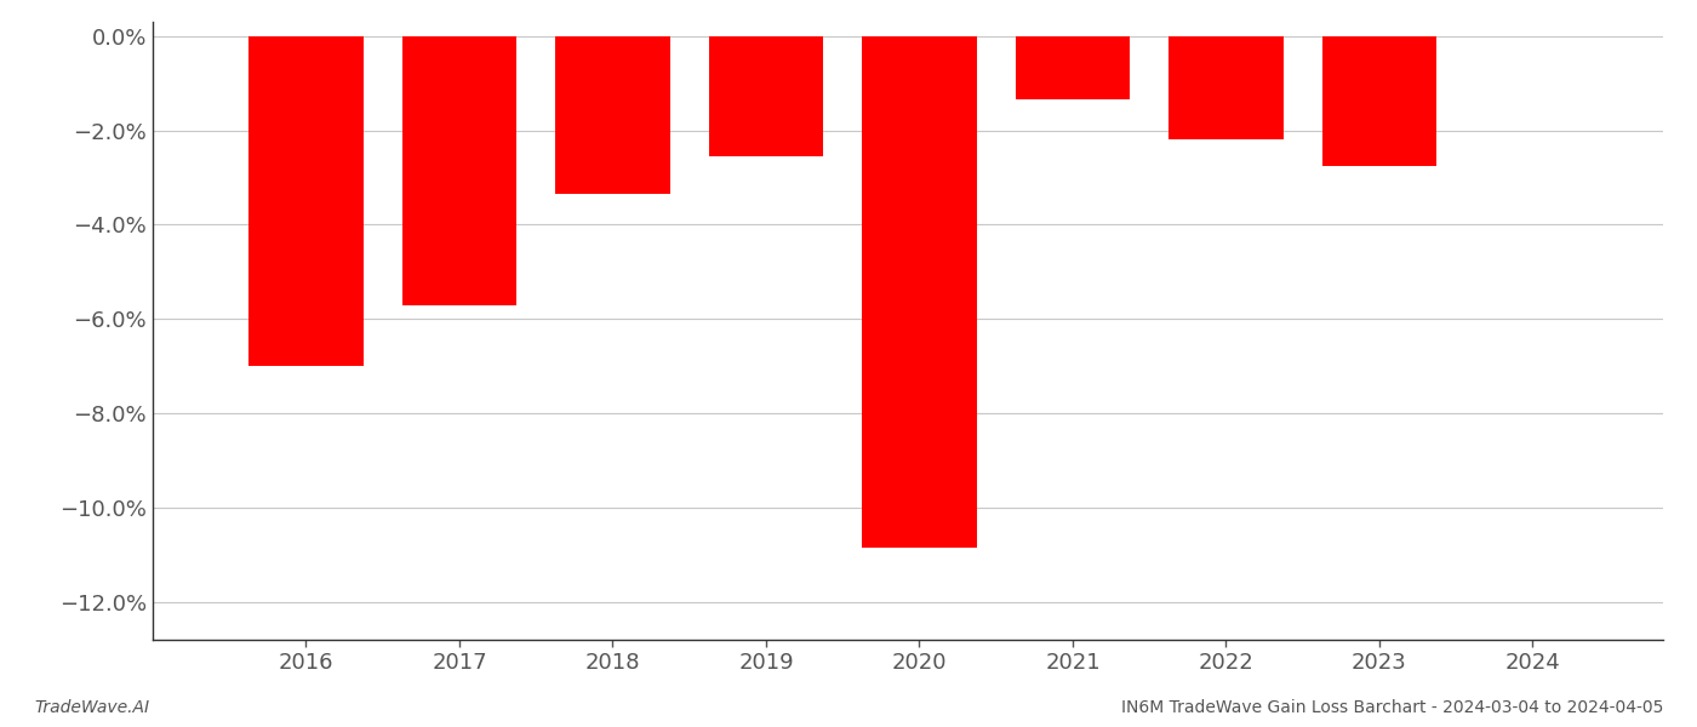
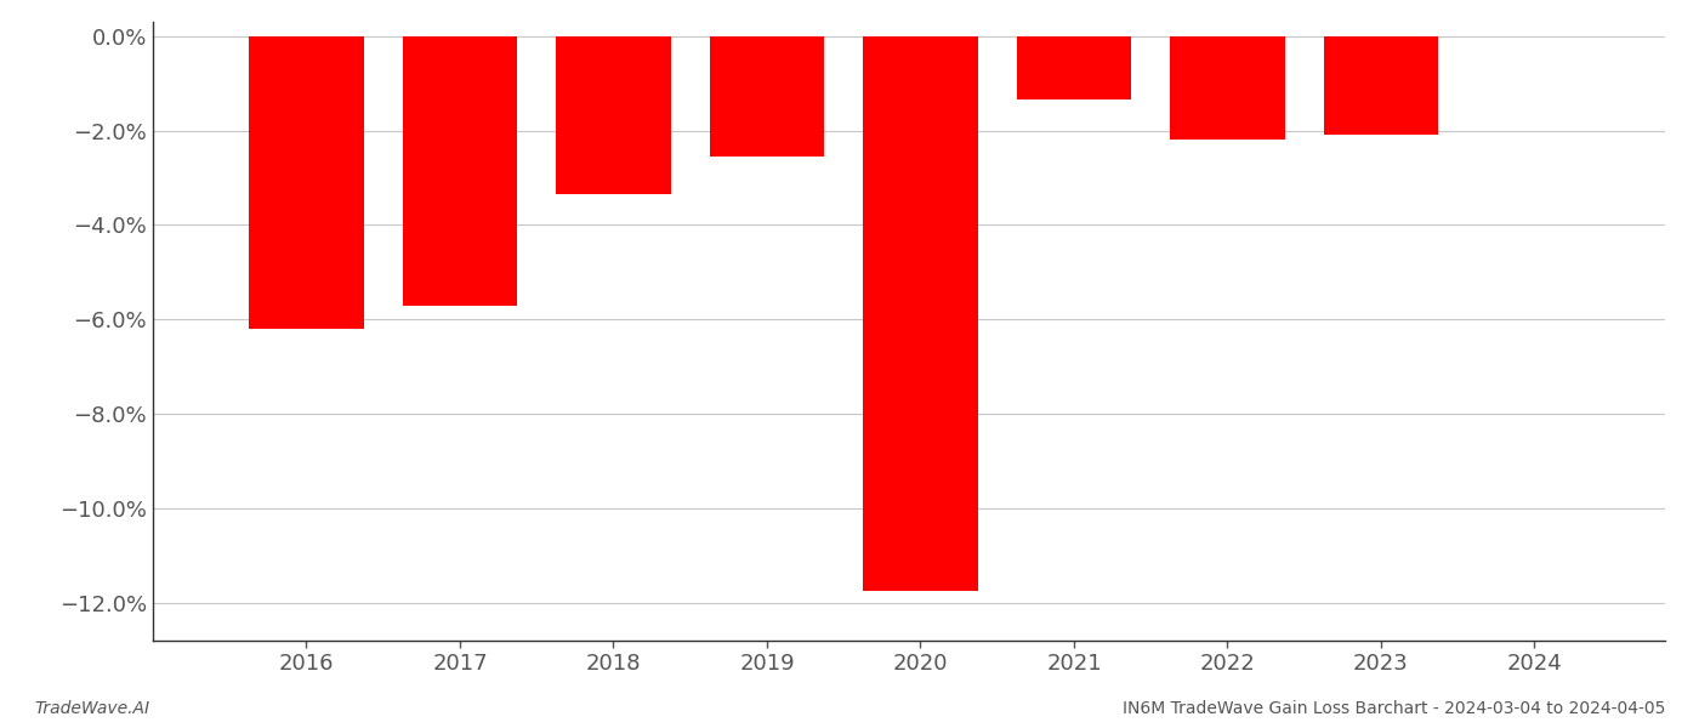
2016: -7.00% -> -6.20%
2020: -10.85% -> -11.75%
2023: -2.75% -> -2.10%
